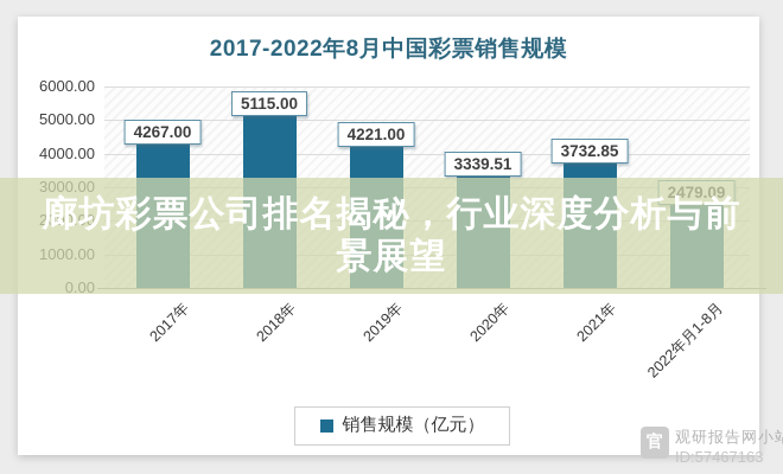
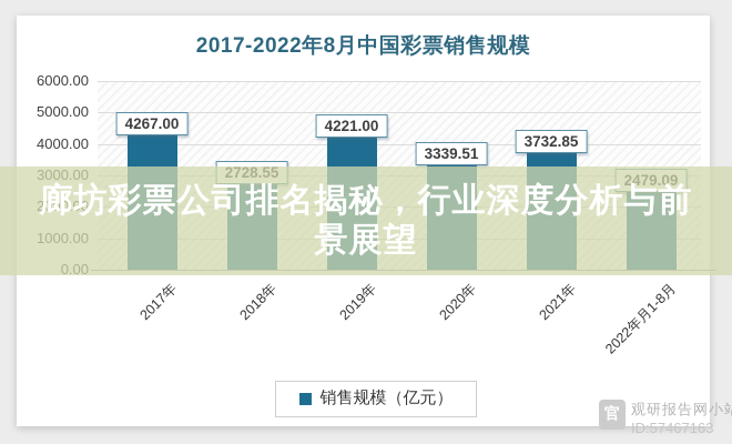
2018年: 5115.00 -> 2728.55
